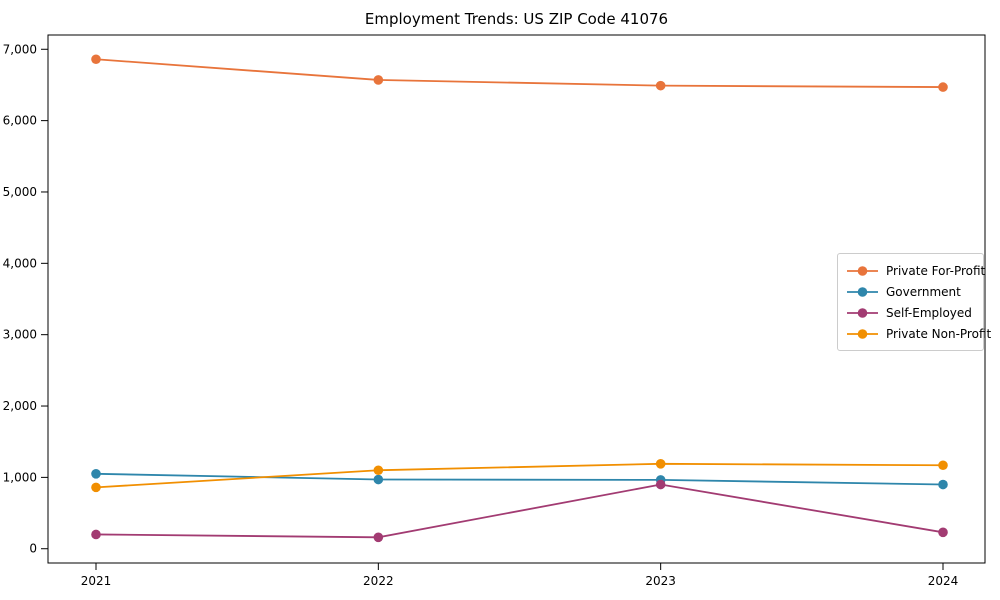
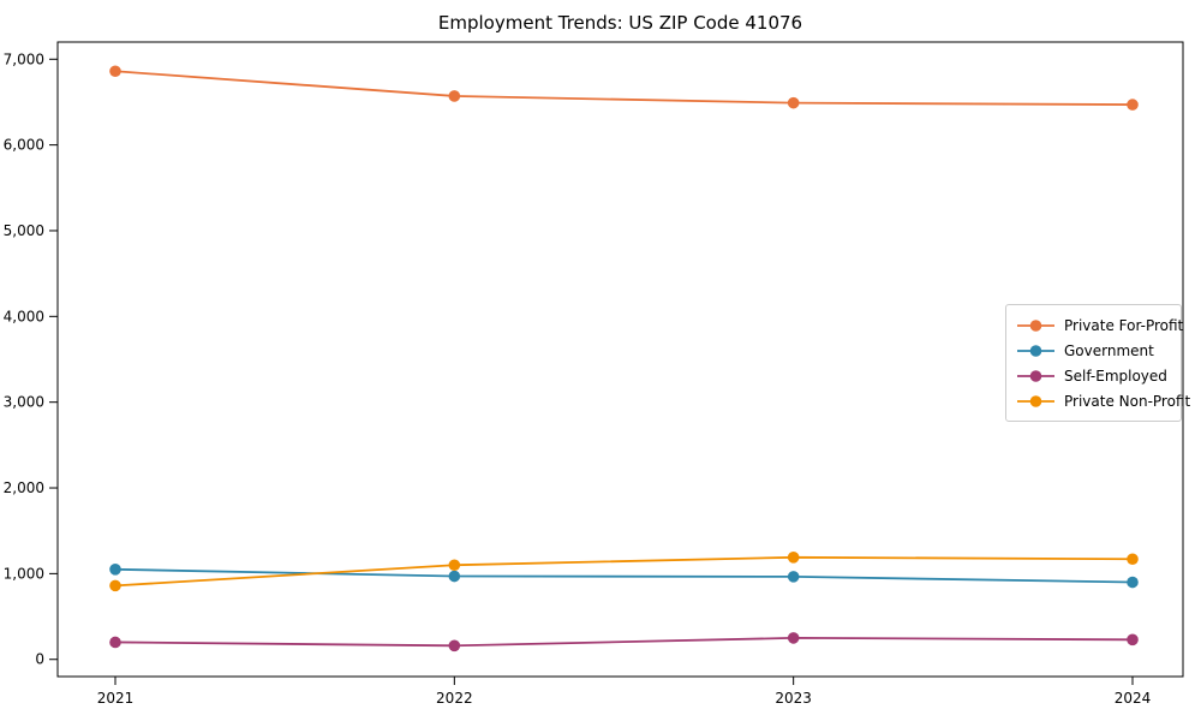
Self-Employed/2023: 900 -> 200
